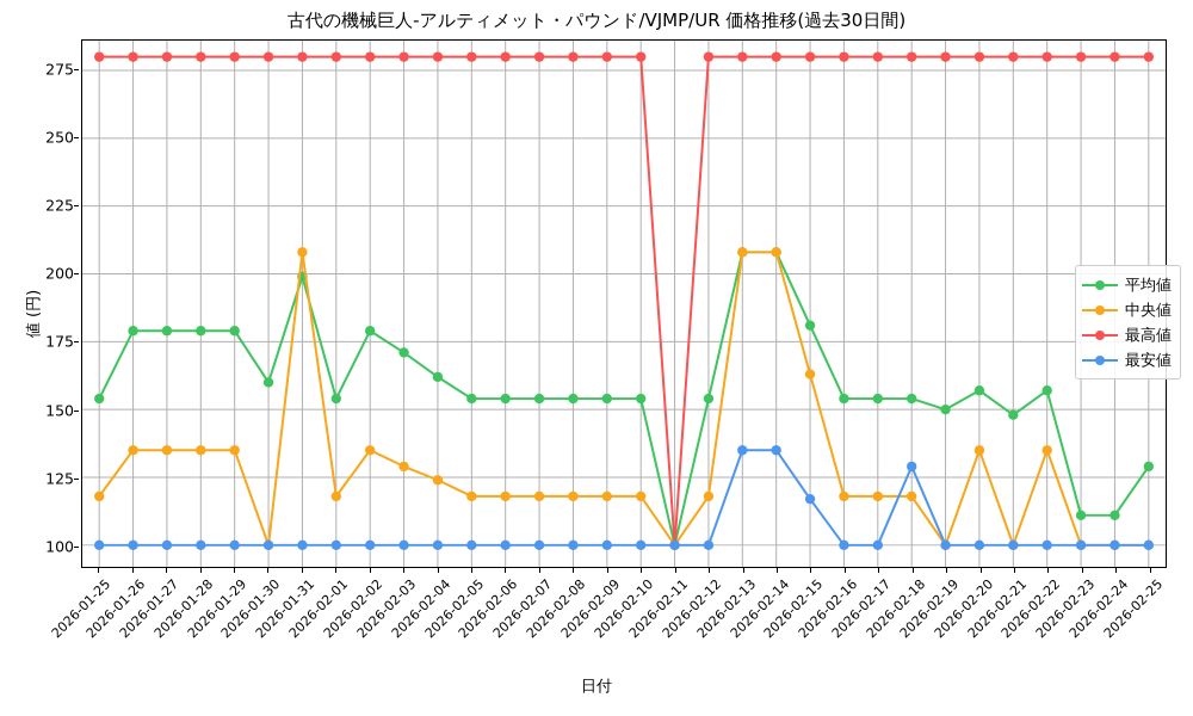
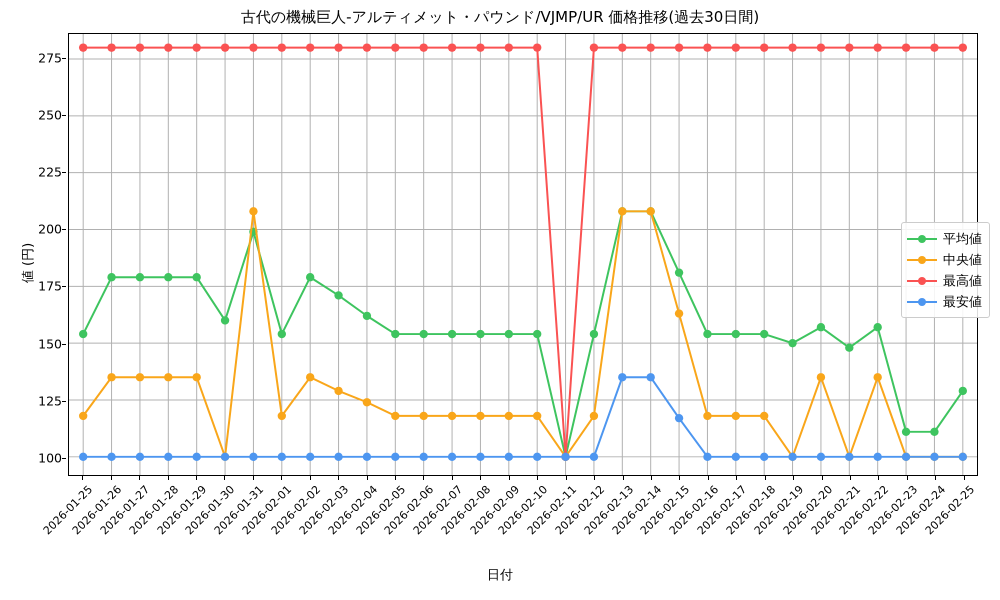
最安値/2026-02-18: 129 -> 100
